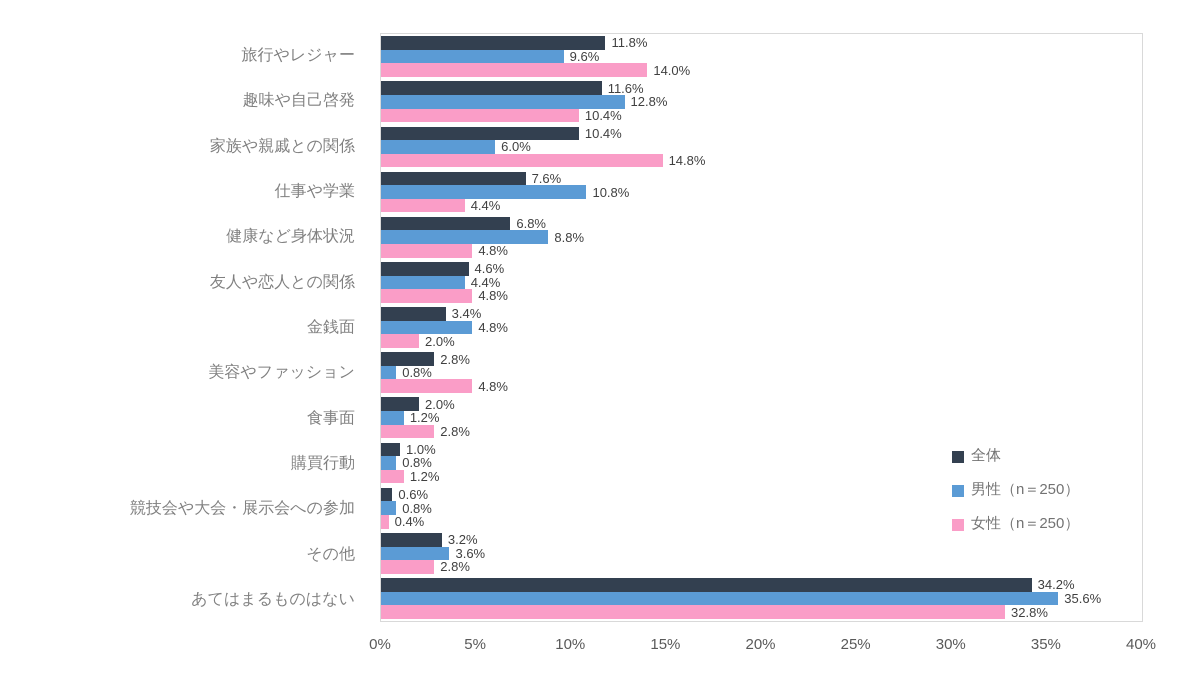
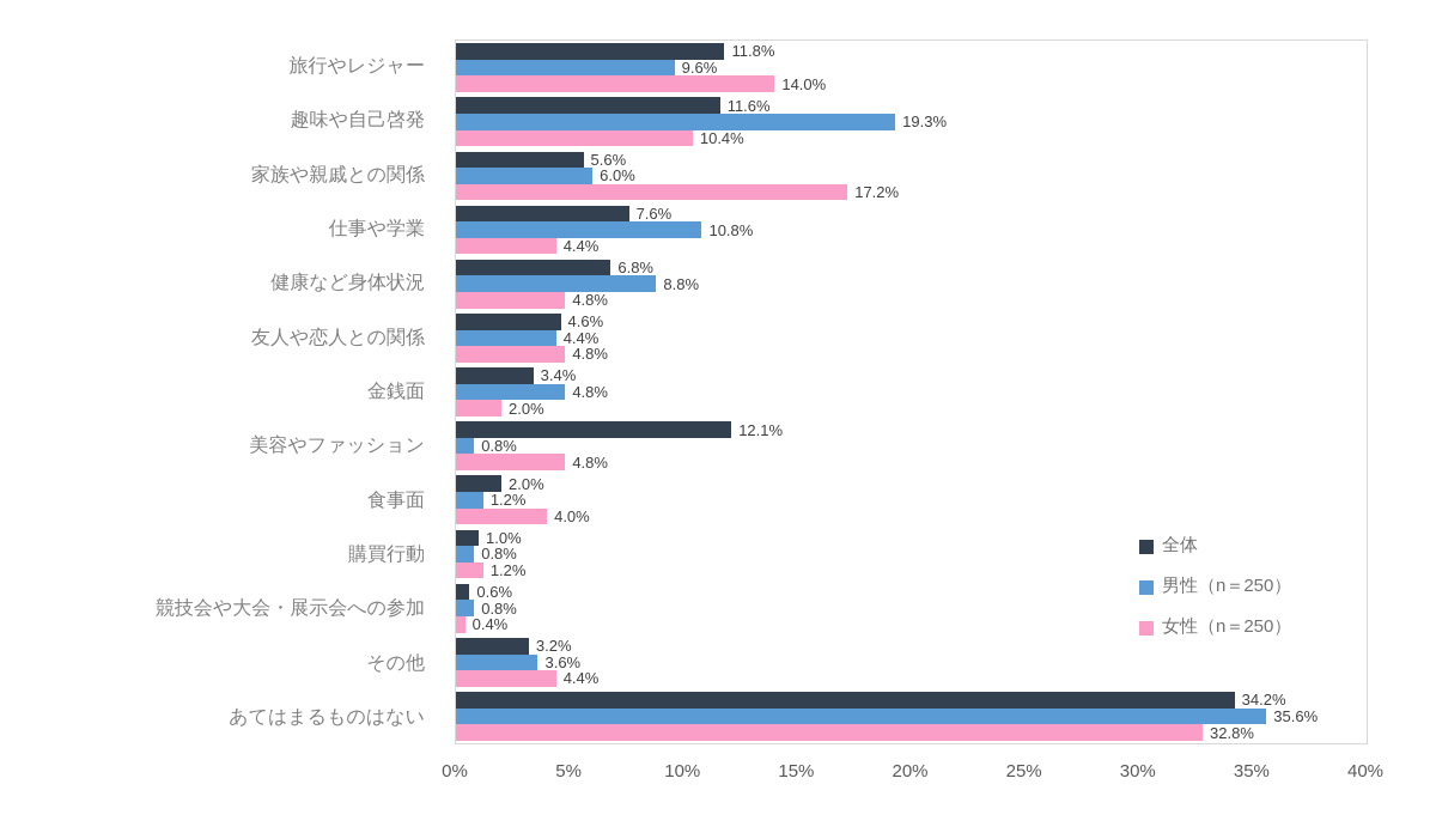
男性（n＝250）/趣味や自己啓発: 12.8% -> 19.3%
全体/家族や親戚との関係: 10.4% -> 5.6%
女性（n＝250）/家族や親戚との関係: 14.8% -> 17.2%
全体/美容やファッション: 2.8% -> 12.1%
女性（n＝250）/食事面: 2.8% -> 4.0%
女性（n＝250）/その他: 2.8% -> 4.4%
